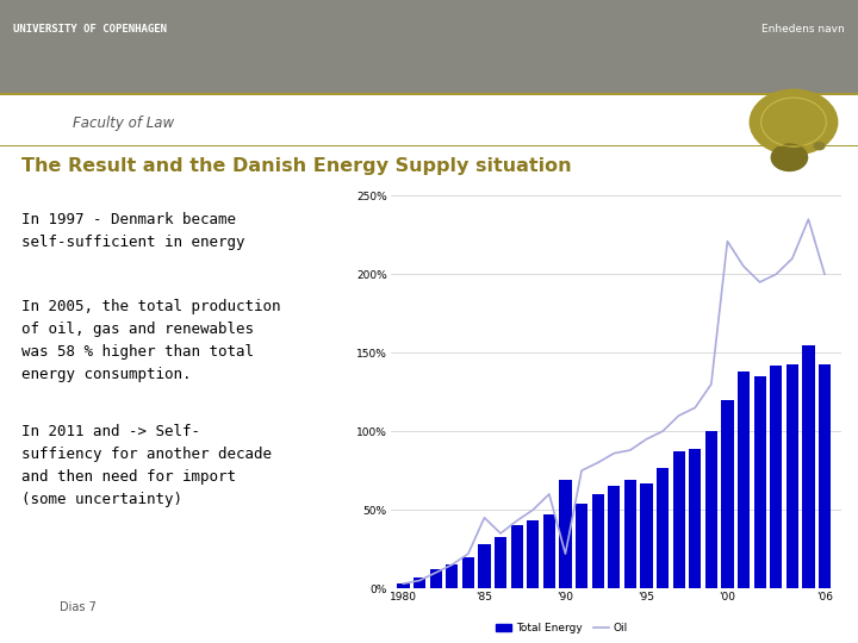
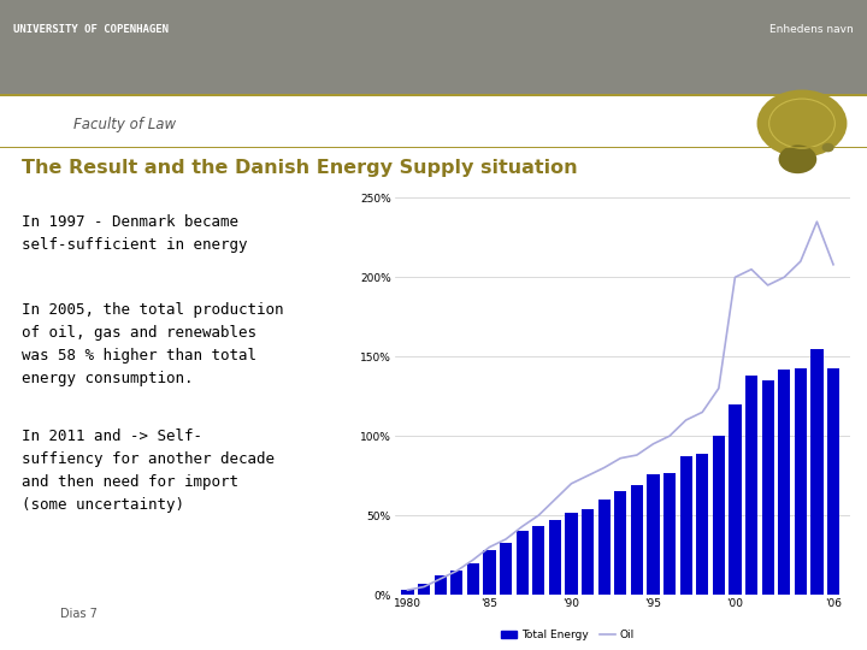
Oil/'85: 45% -> 30%
Total Energy/'90: 69% -> 52%
Oil/'90: 22% -> 70%
Total Energy/'95: 67% -> 76%
Oil/'00: 221% -> 200%
Oil/'06: 200% -> 208%
